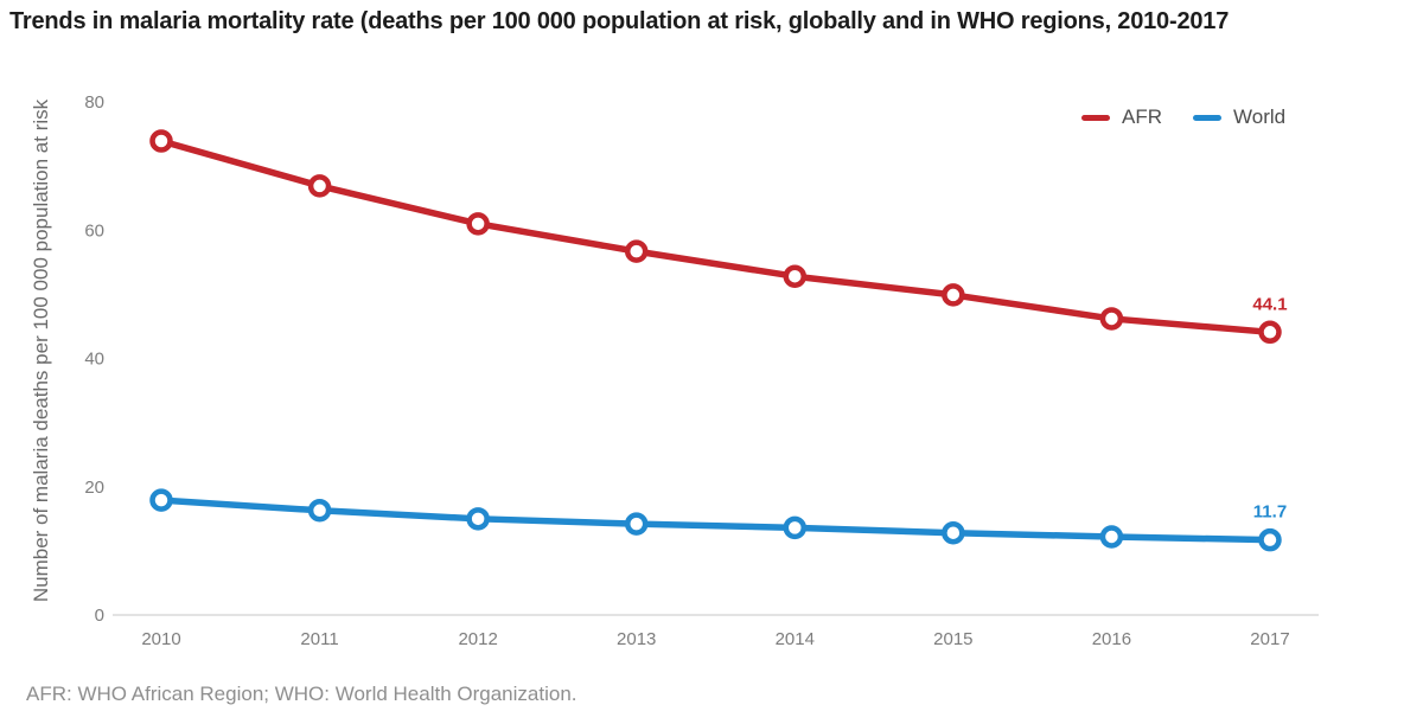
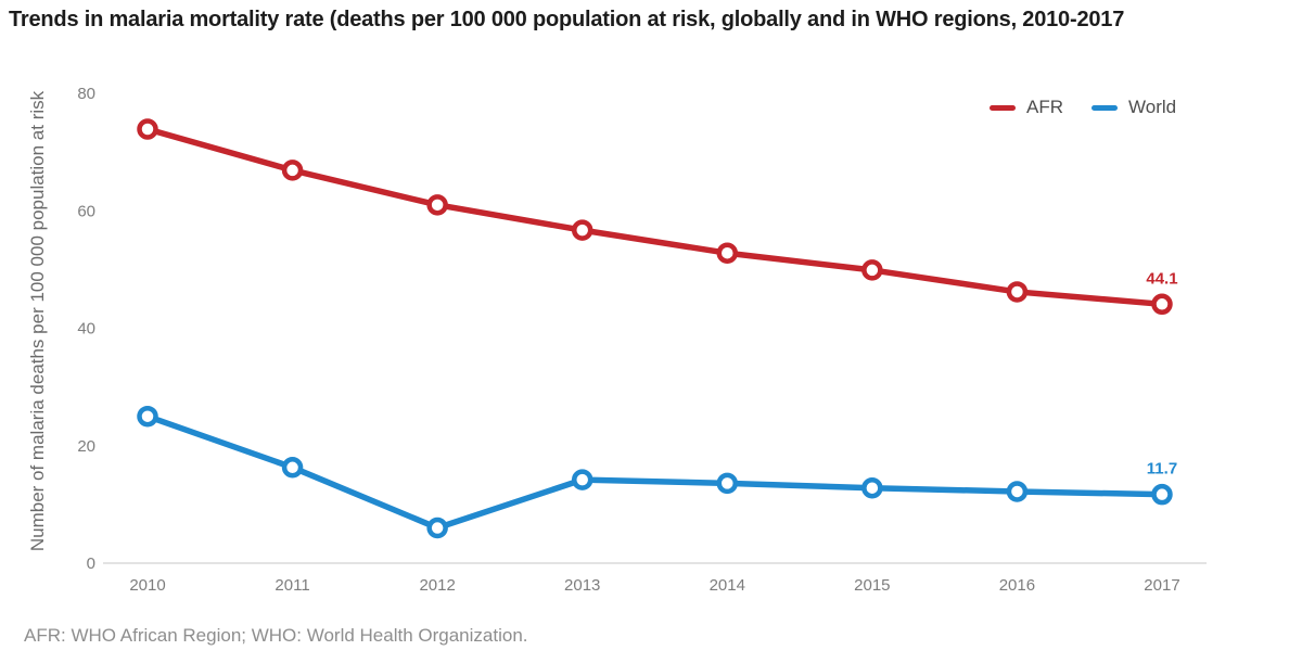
World/2010: 18 -> 25
World/2012: 15 -> 6
